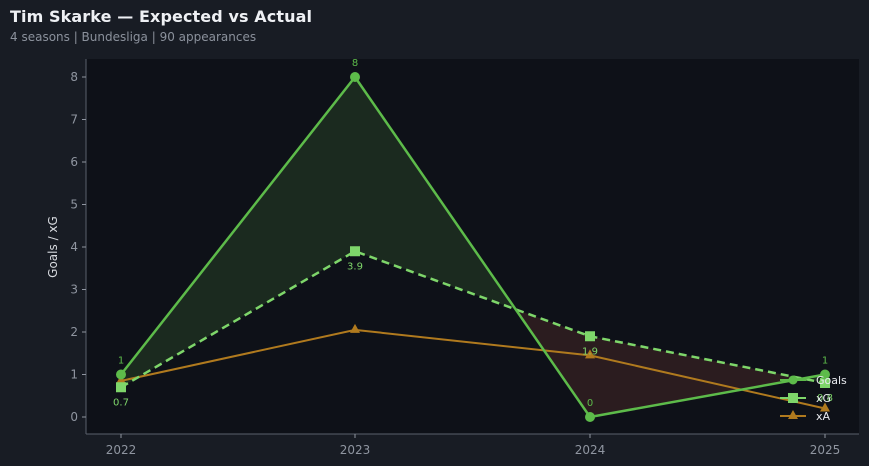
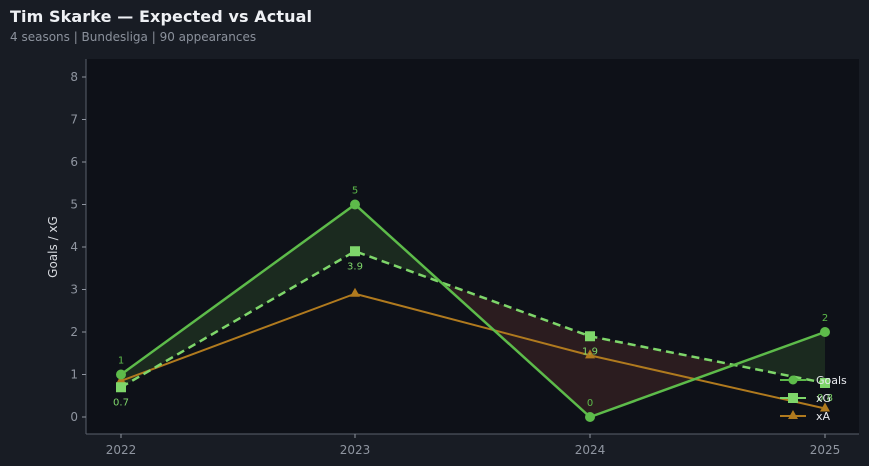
Goals/2023: 8 -> 5
xA/2023: 2.0 -> 2.9
Goals/2025: 1 -> 2
